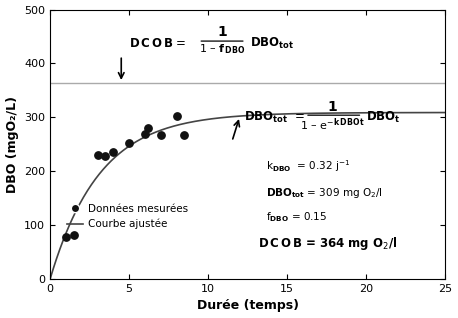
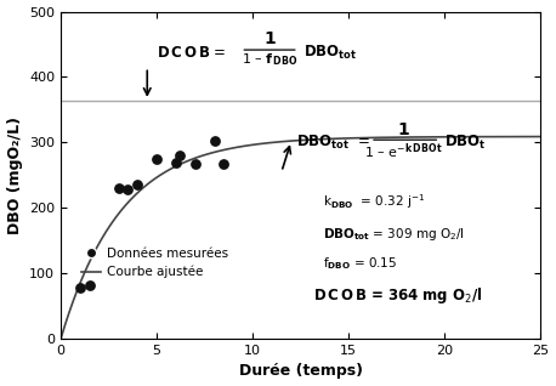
Données mesurées/5: 252 -> 275
